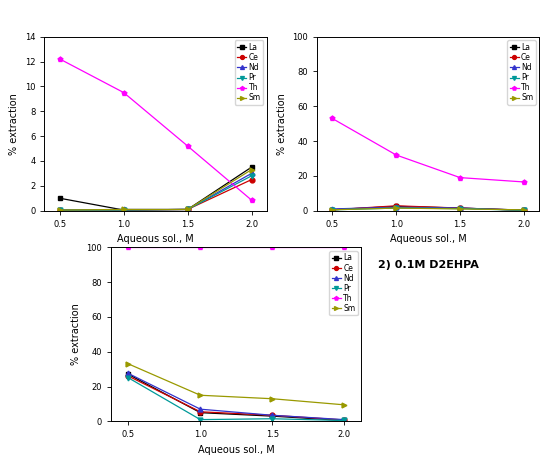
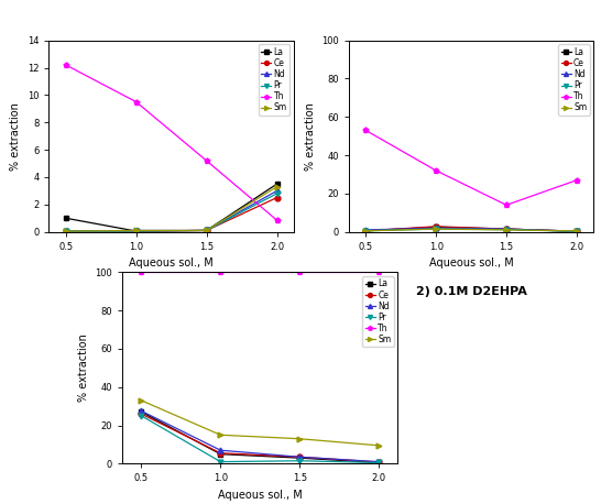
2) 0.1M D2EHPA/Th/1.5: 19 -> 14
2) 0.1M D2EHPA/Th/2.0: 16 -> 27
